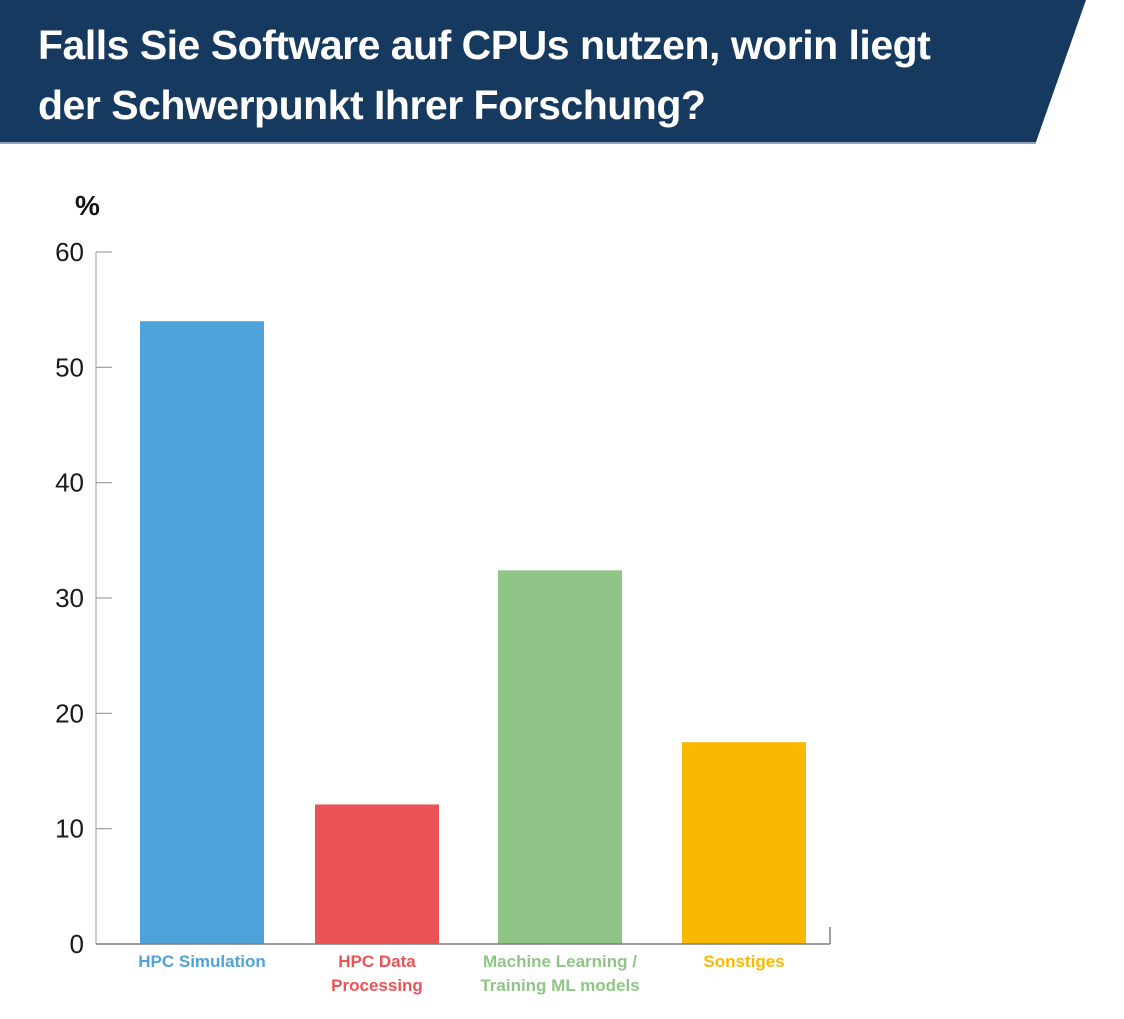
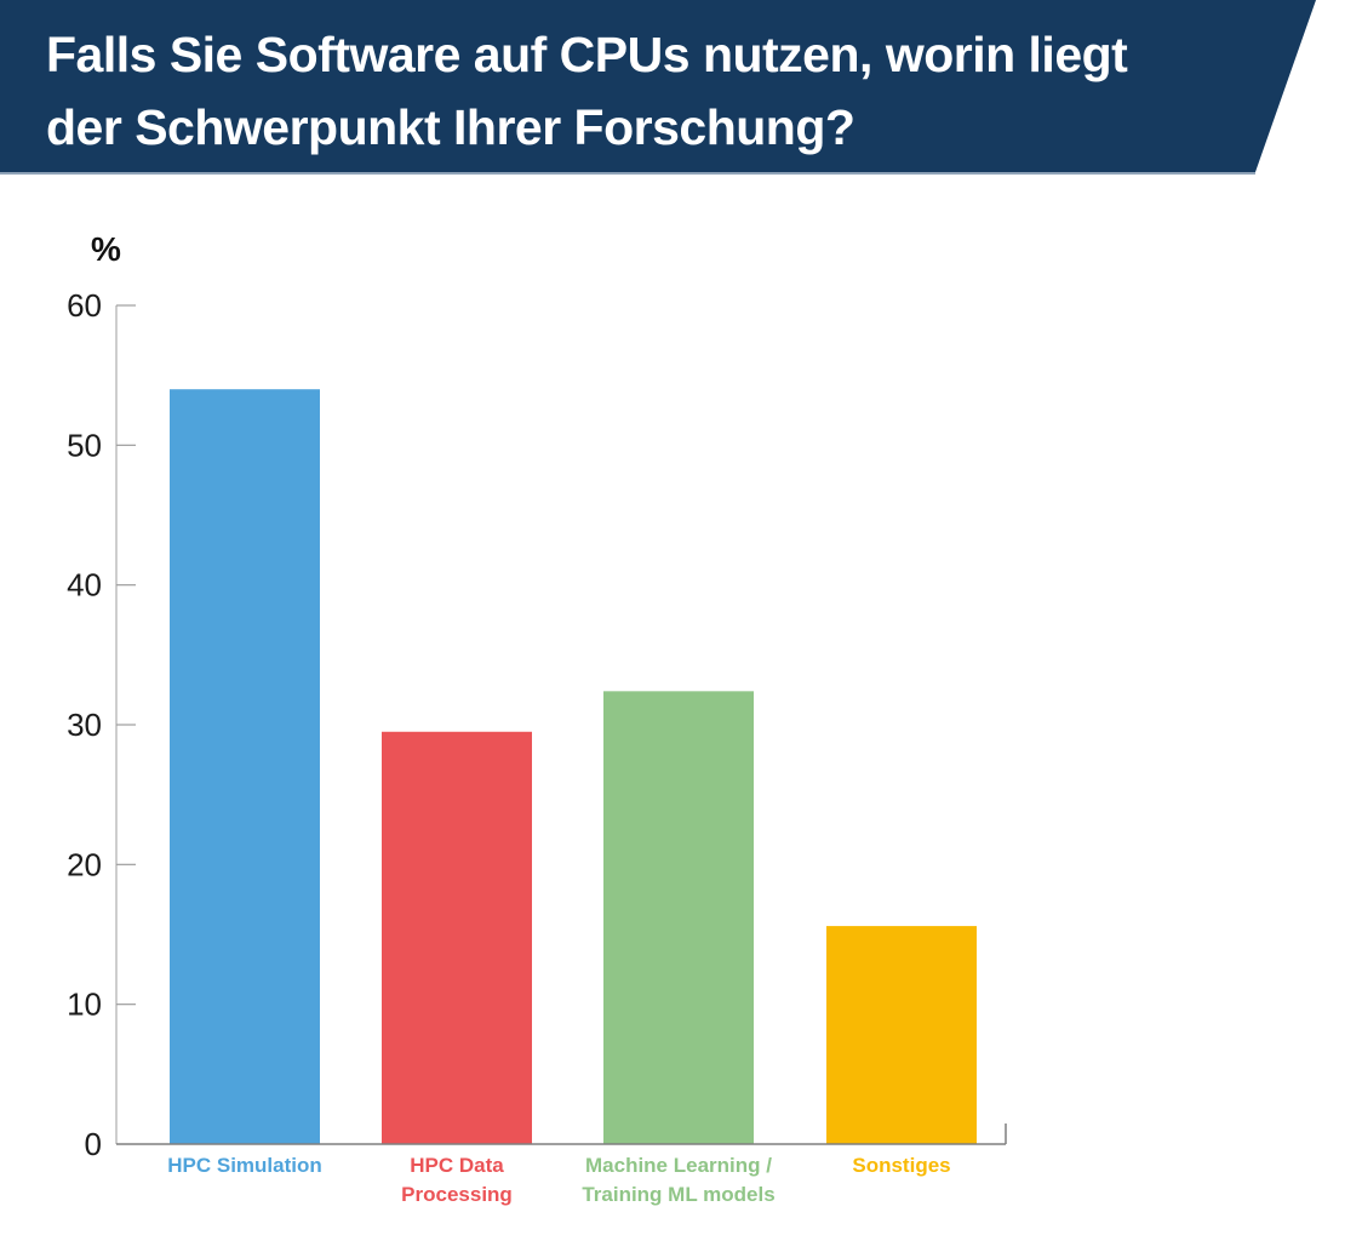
HPC Data Processing: 12.1 -> 29.5
Sonstiges: 17.5 -> 15.6
